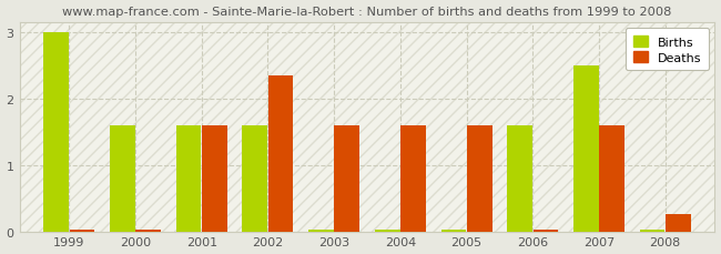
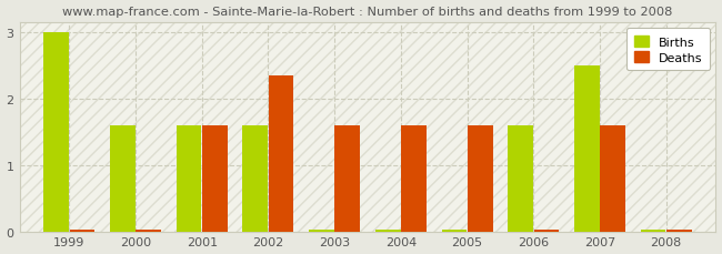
Deaths/2008: 0.26 -> 0.02
